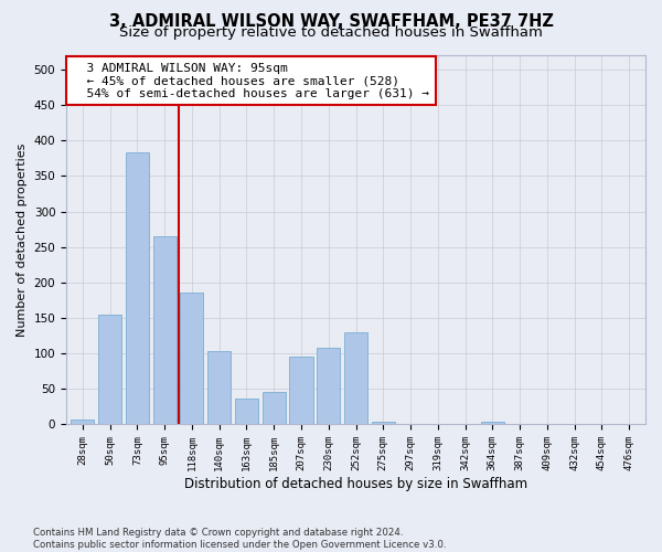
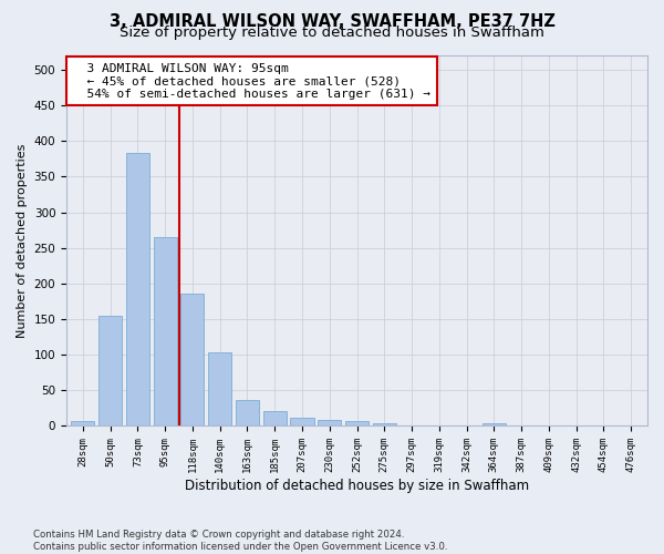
185sqm: 46 -> 21
207sqm: 96 -> 11
230sqm: 108 -> 9
252sqm: 130 -> 7
